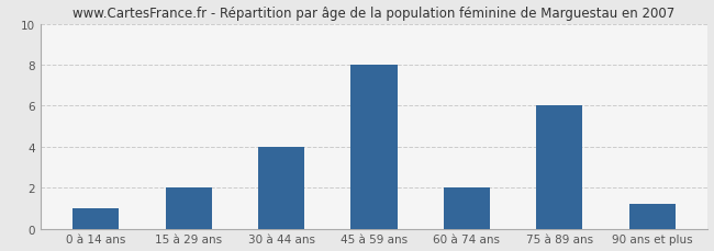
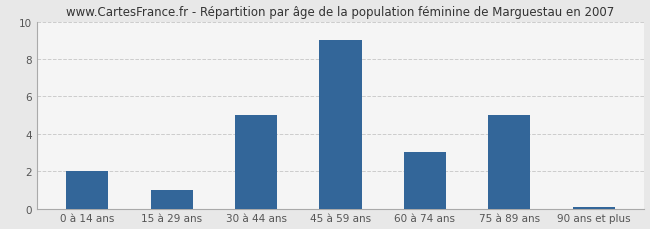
0 à 14 ans: 1.0 -> 2.0
15 à 29 ans: 2.0 -> 1.0
30 à 44 ans: 4.0 -> 5.0
45 à 59 ans: 8.0 -> 9.0
60 à 74 ans: 2.0 -> 3.0
75 à 89 ans: 6.0 -> 5.0
90 ans et plus: 1.2 -> 0.1
